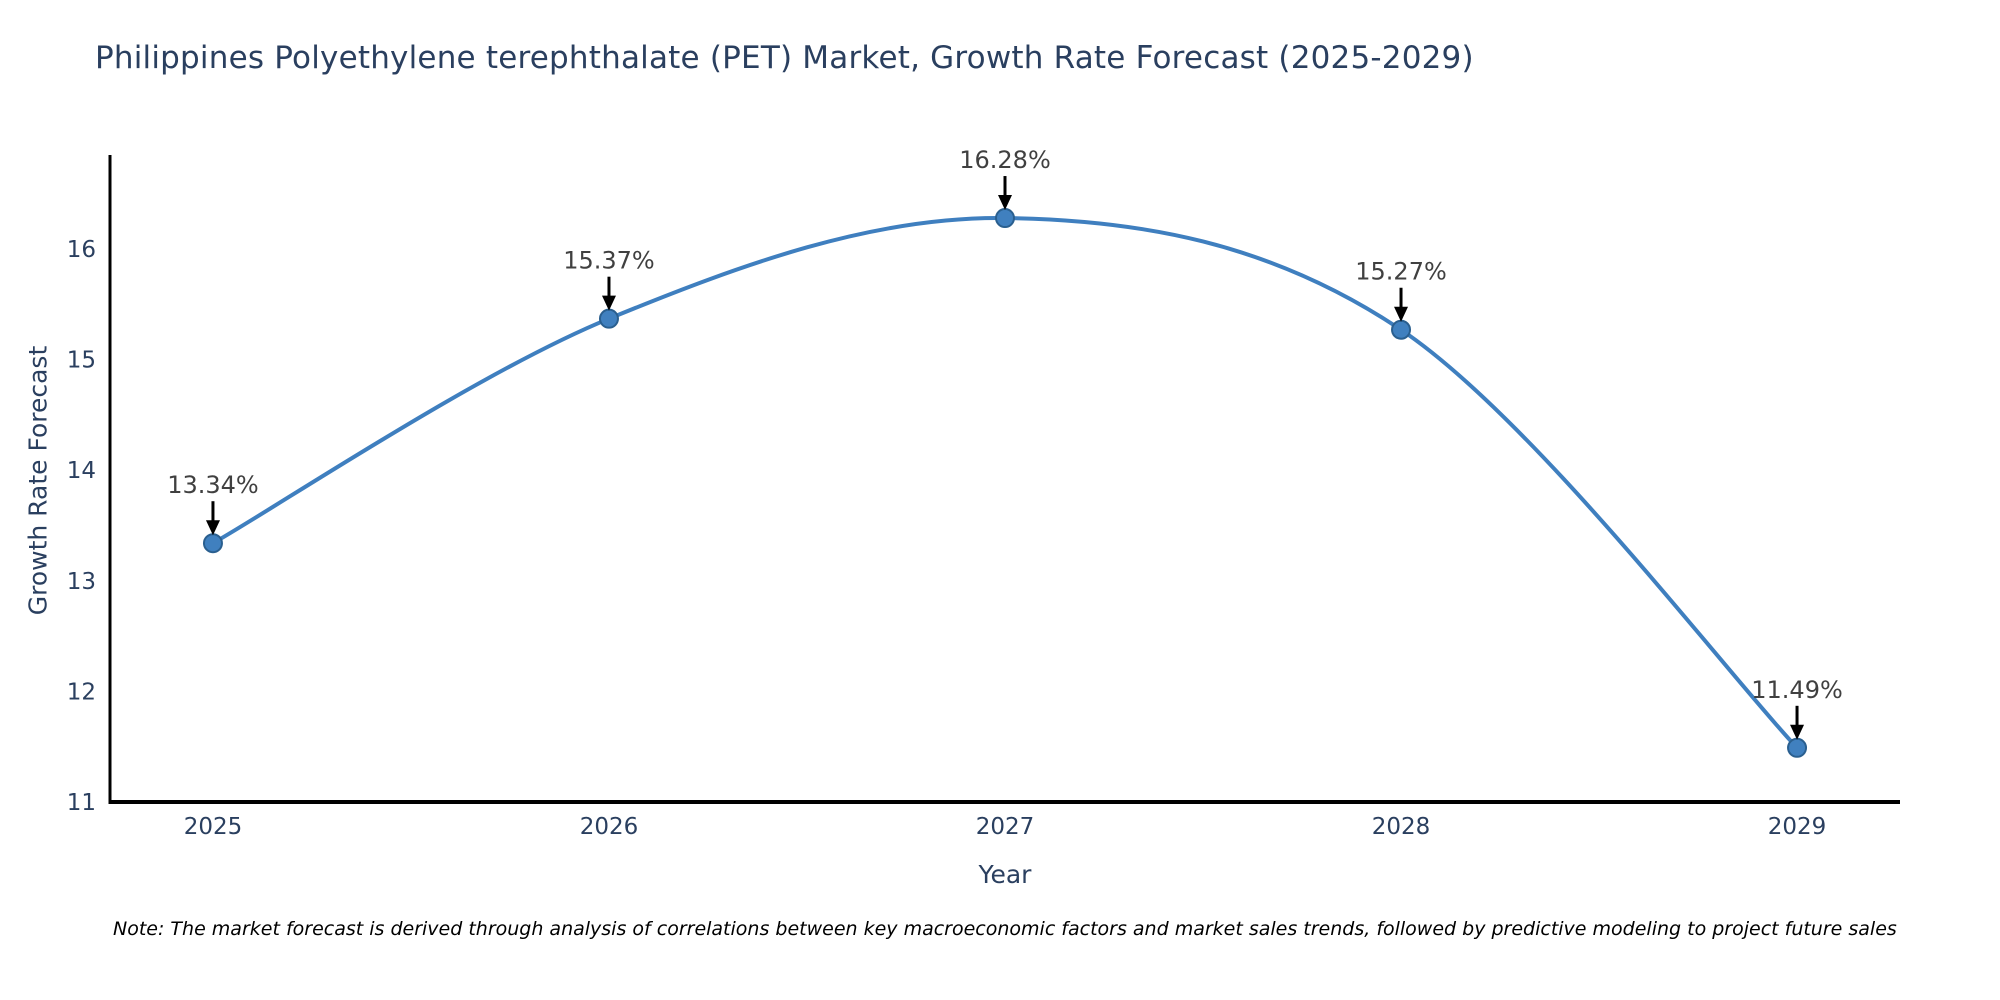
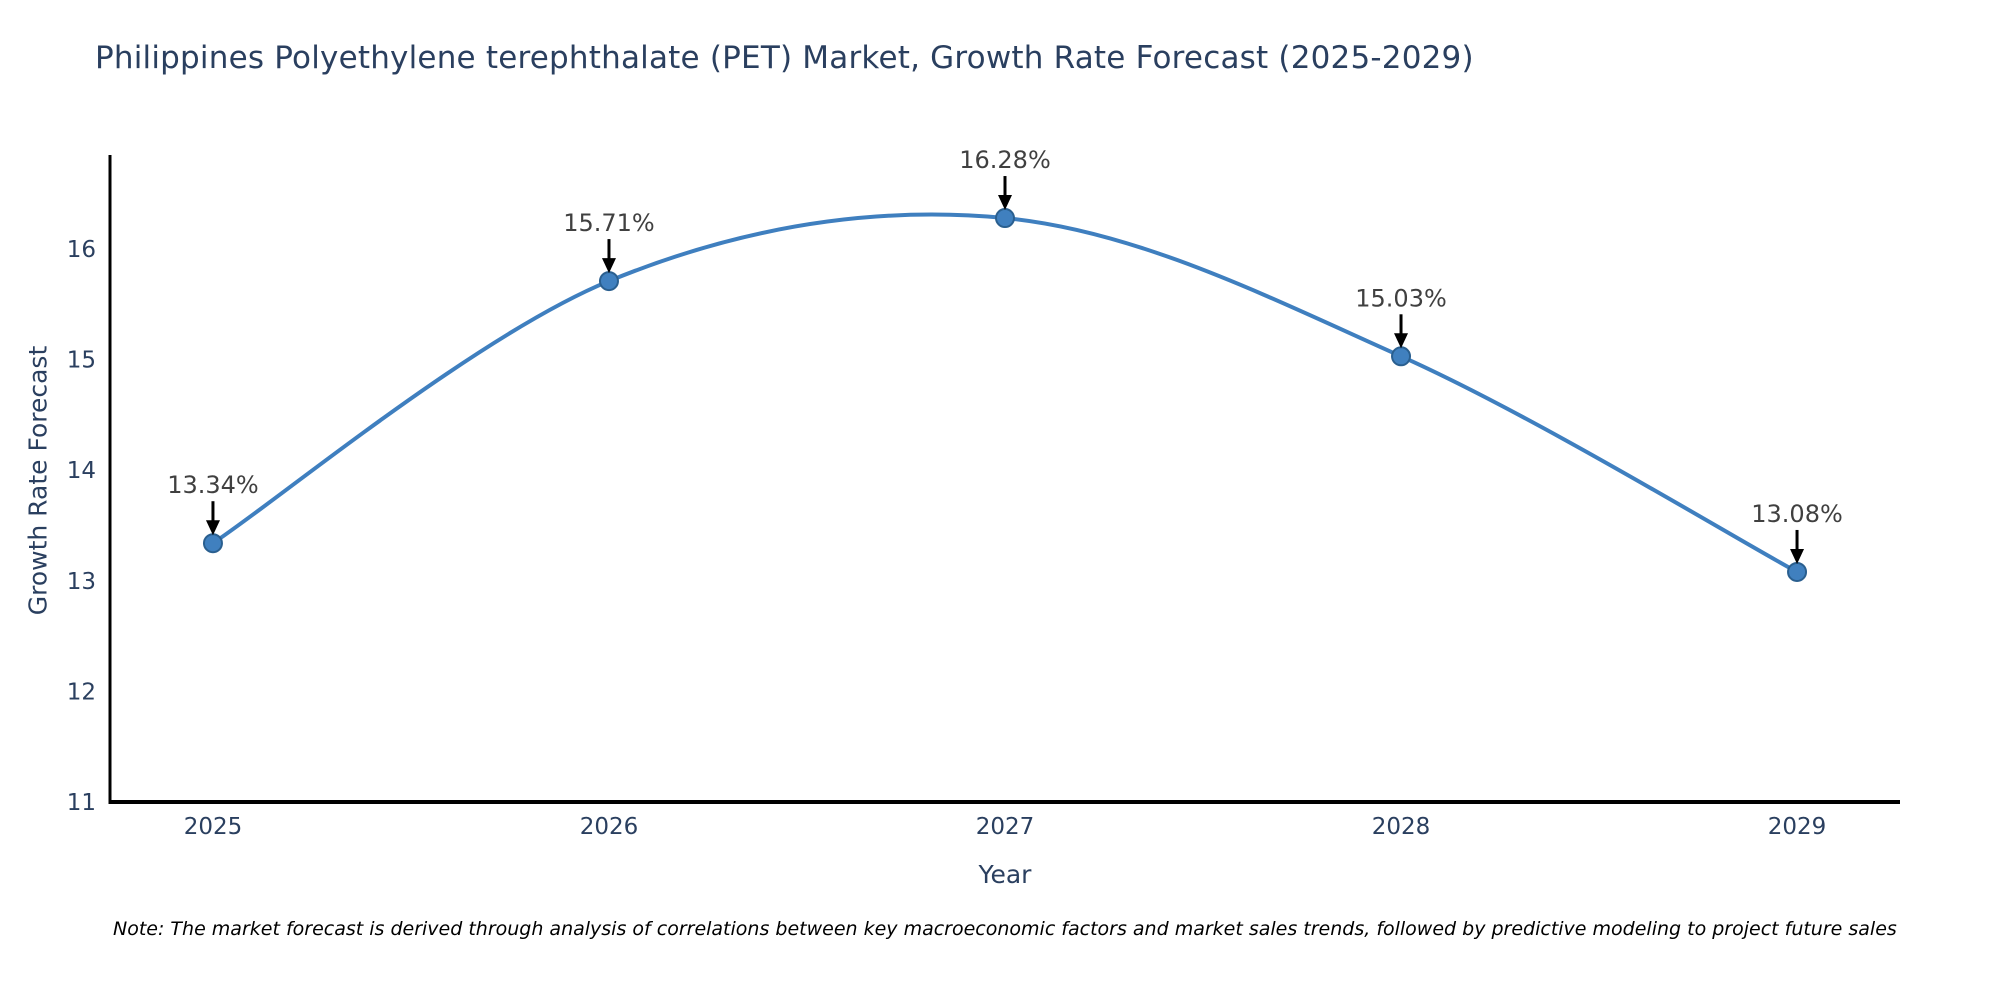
2026: 15.37% -> 15.71%
2028: 15.27% -> 15.03%
2029: 11.49% -> 13.08%
